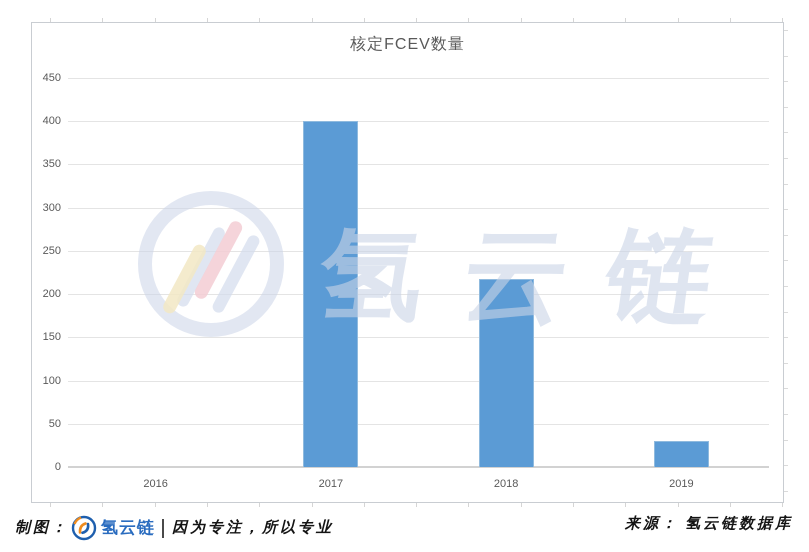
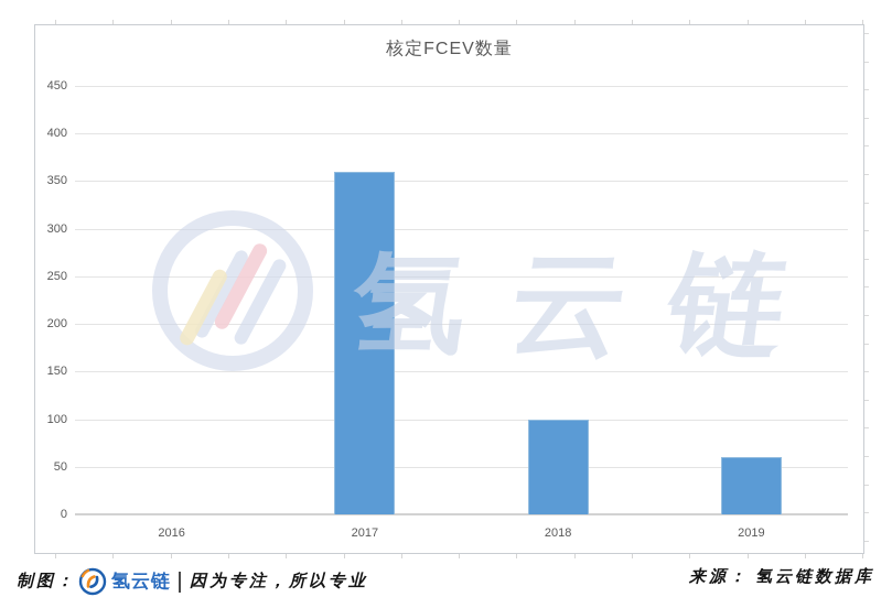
2017: 400 -> 360
2018: 220 -> 100
2019: 30 -> 60
